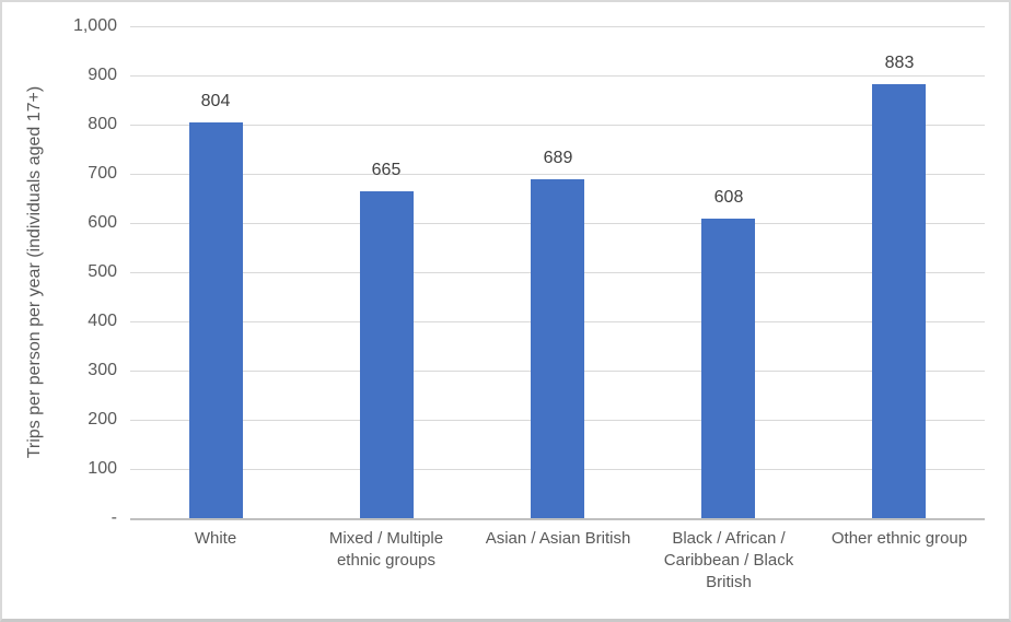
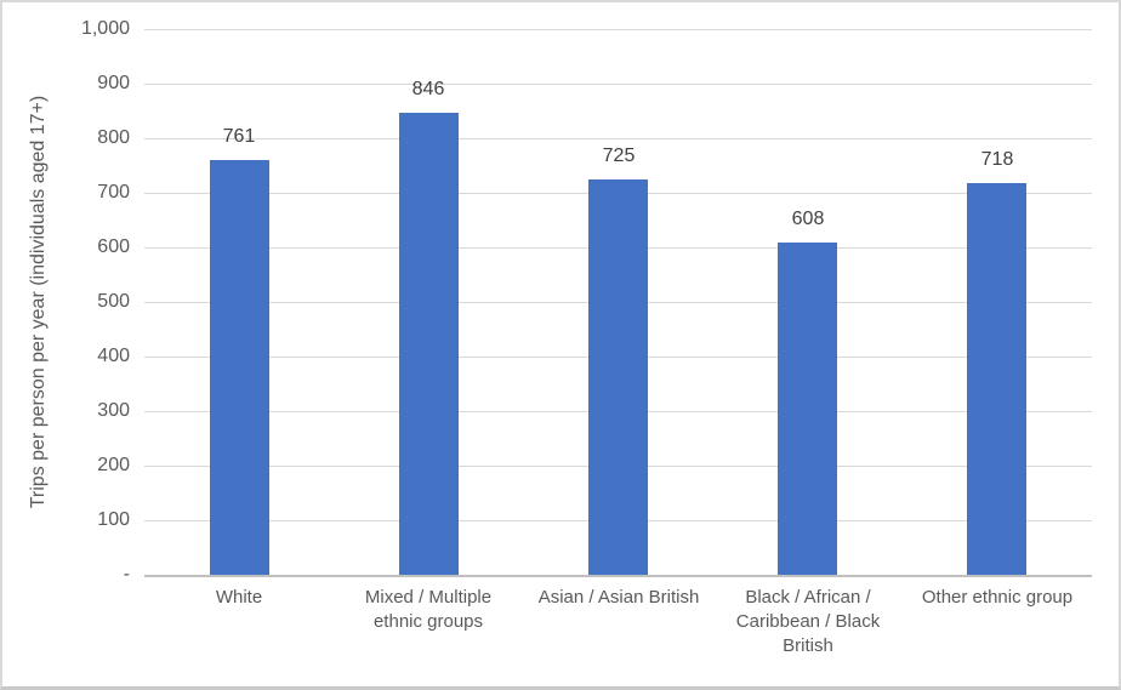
White: 804 -> 761
Mixed / Multiple ethnic groups: 665 -> 846
Asian / Asian British: 689 -> 725
Other ethnic group: 883 -> 718
